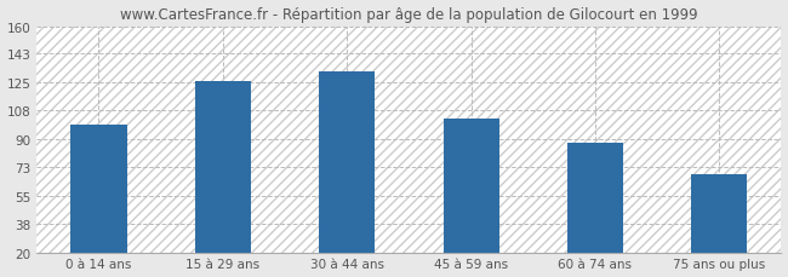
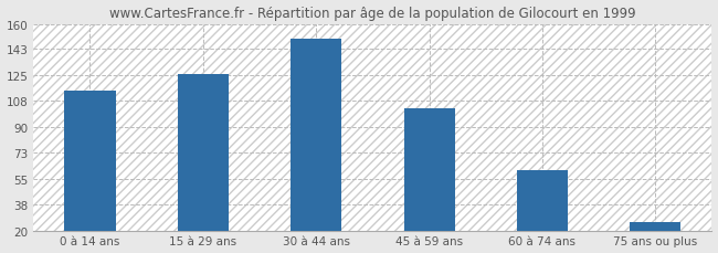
0 à 14 ans: 99 -> 115
30 à 44 ans: 132 -> 150
60 à 74 ans: 88 -> 61
75 ans ou plus: 68 -> 26
